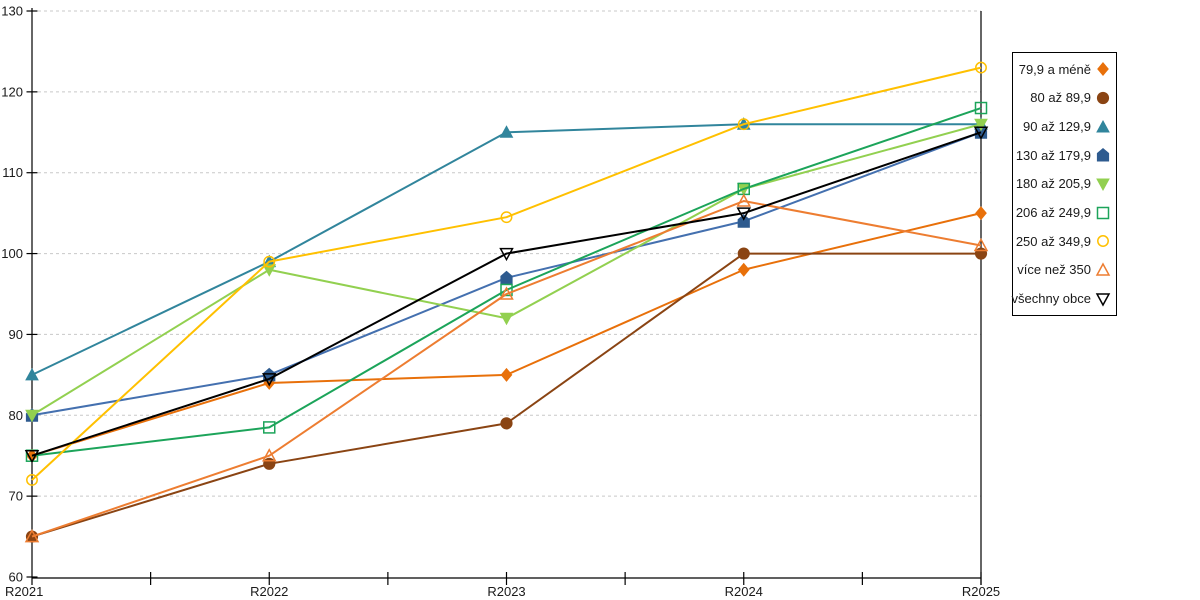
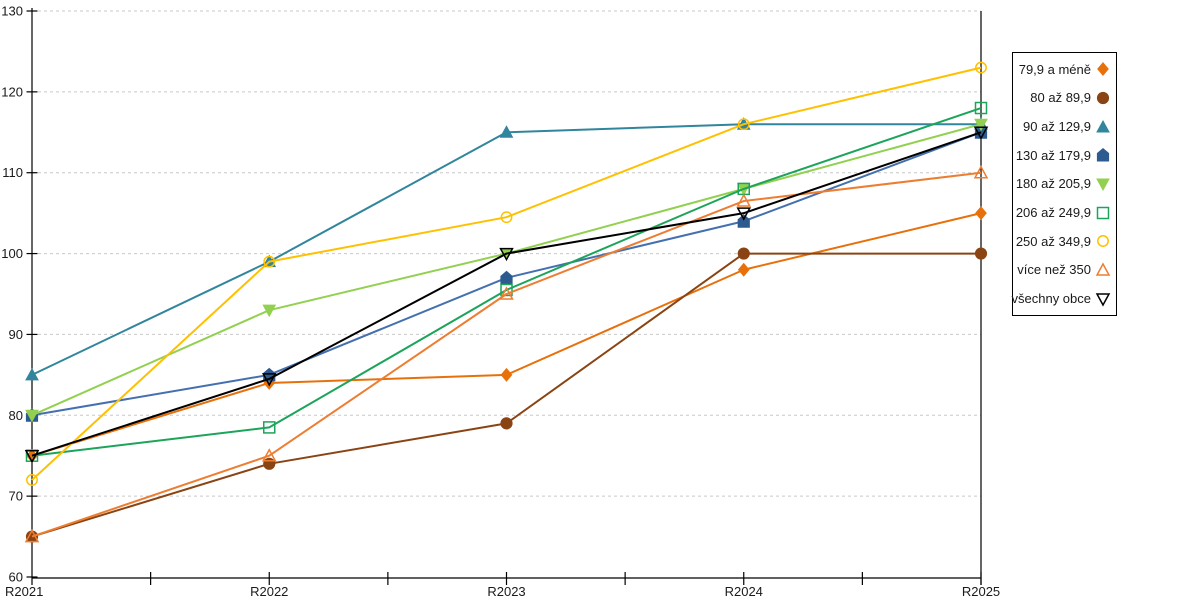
180 až 205,9/R2022: 98 -> 93
180 až 205,9/R2023: 92 -> 100
více než 350/R2025: 101 -> 110
